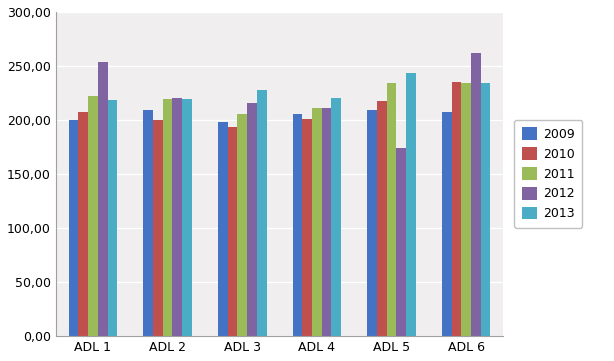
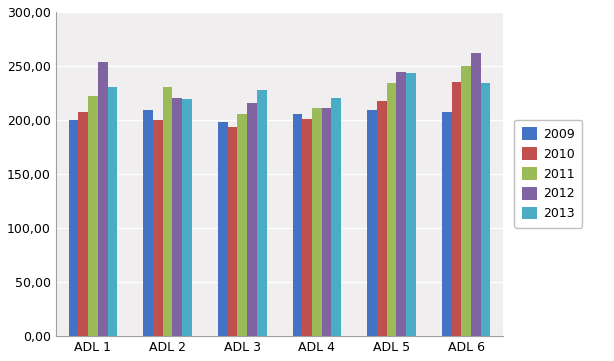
2013/ADL 1: 218 -> 230
2011/ADL 2: 219 -> 230
2012/ADL 5: 174 -> 244
2011/ADL 6: 234 -> 250
